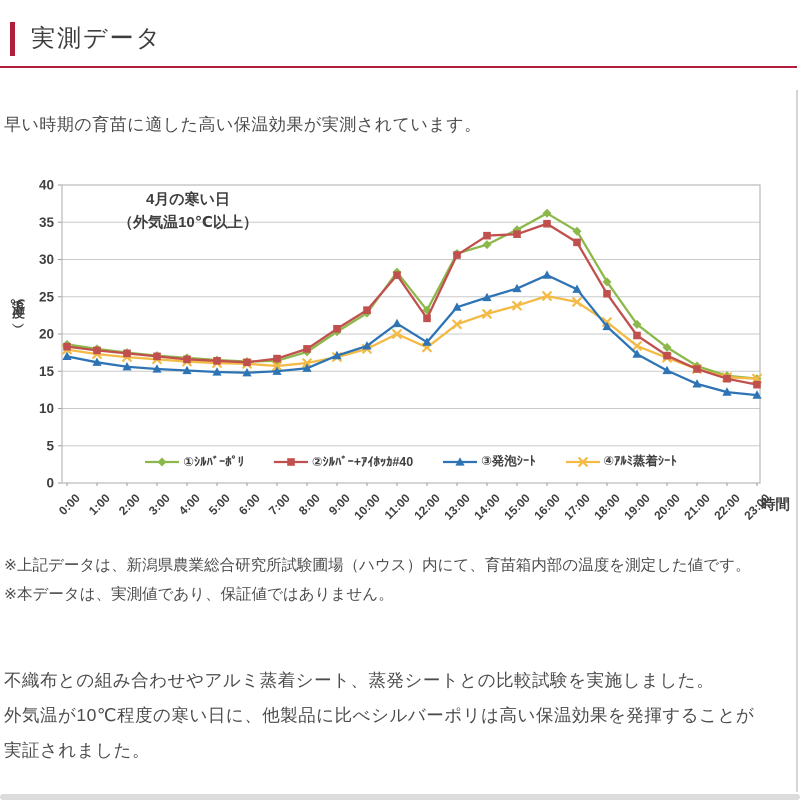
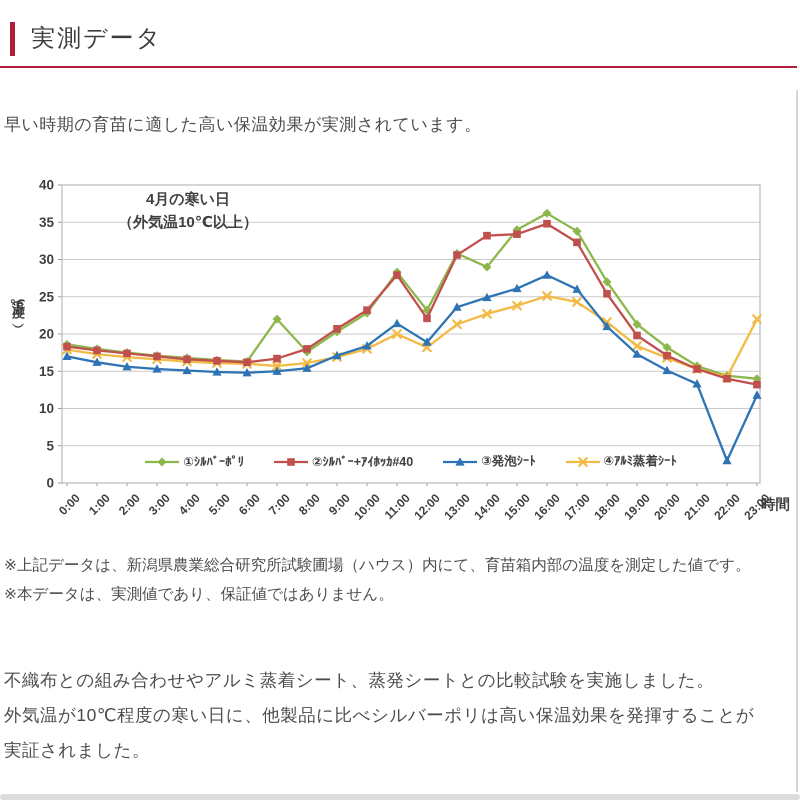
①ｼﾙﾊﾞｰﾎﾟﾘ/7:00: 16 -> 22
①ｼﾙﾊﾞｰﾎﾟﾘ/14:00: 32 -> 29
③発泡ｼｰﾄ/22:00: 12 -> 3
④ｱﾙﾐ蒸着ｼｰﾄ/23:00: 14 -> 22
